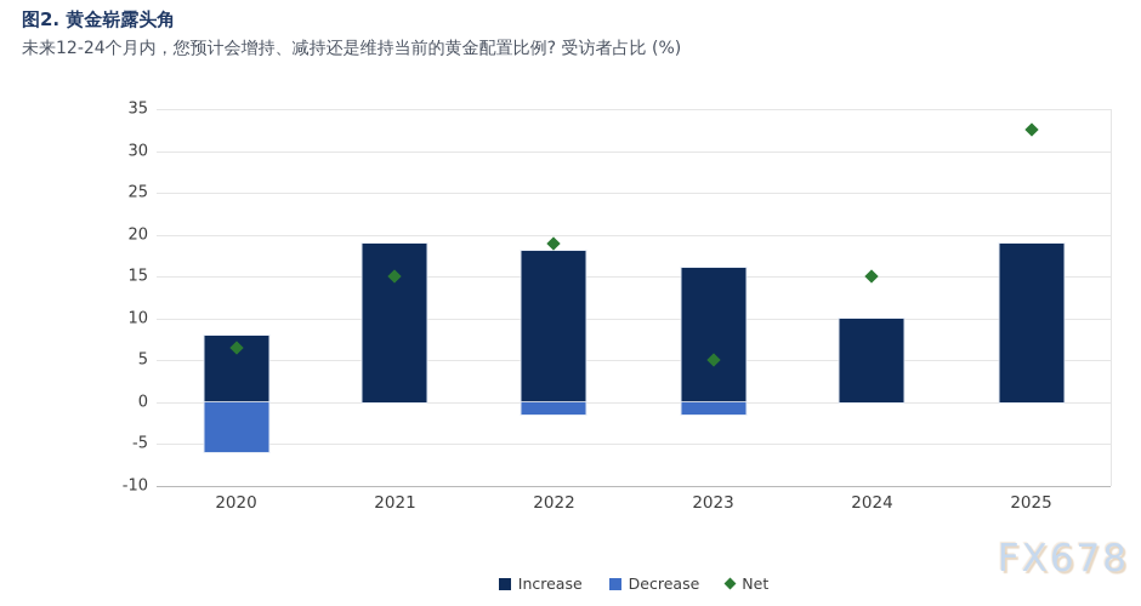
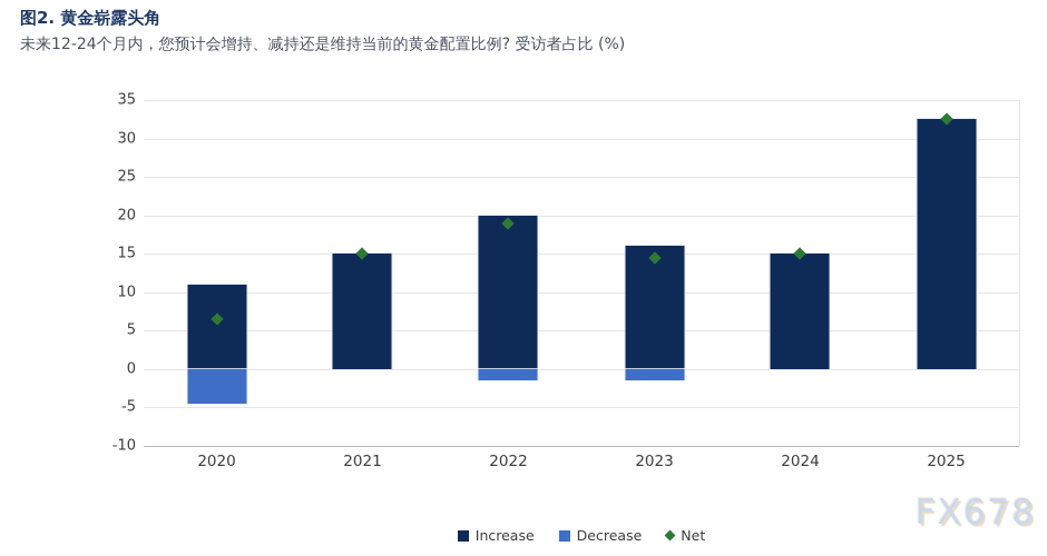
Increase/2020: 8 -> 11
Decrease/2020: -6 -> -4
Increase/2021: 19 -> 15
Increase/2022: 18 -> 20
Net/2023: 5 -> 14
Increase/2024: 10 -> 15
Increase/2025: 19 -> 32
